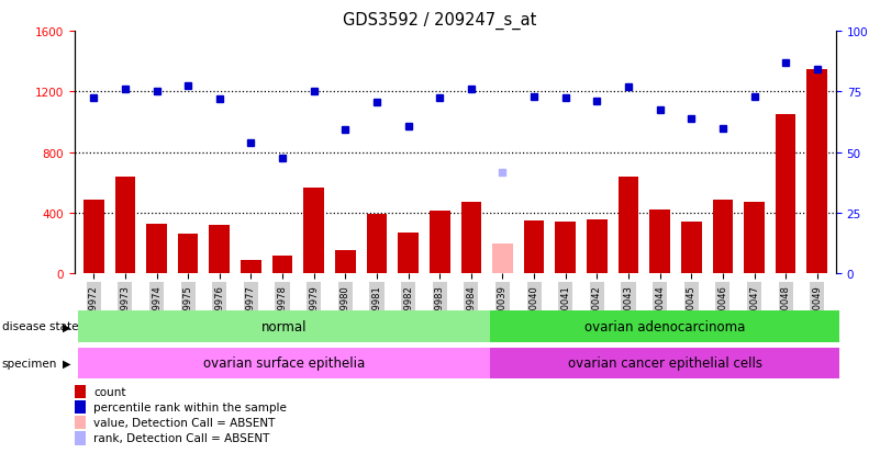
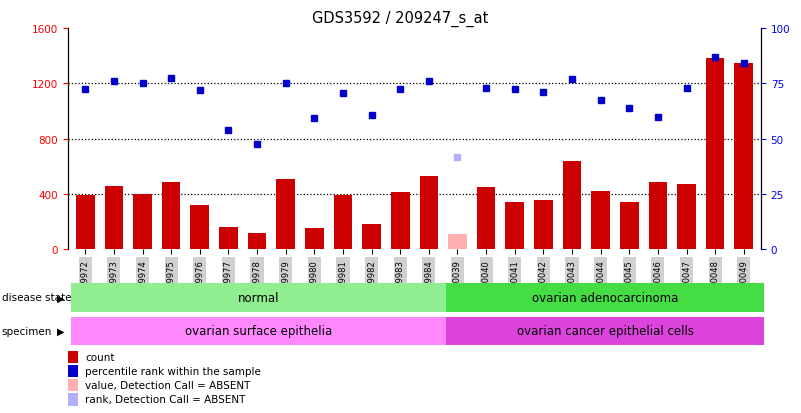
GSM359972: 490 -> 390
GSM359973: 640 -> 460
GSM359974: 330 -> 400
GSM359975: 260 -> 490
GSM359977: 90 -> 160
GSM359979: 570 -> 510
GSM359982: 270 -> 180
GSM359984: 470 -> 530
GSM360039: 200 -> 110
GSM360040: 350 -> 450
GSM360048: 1050 -> 1380
